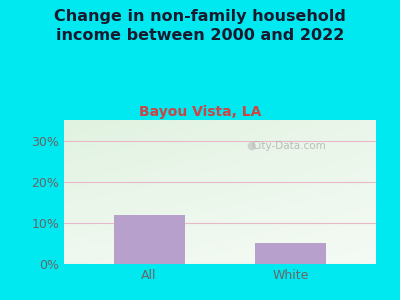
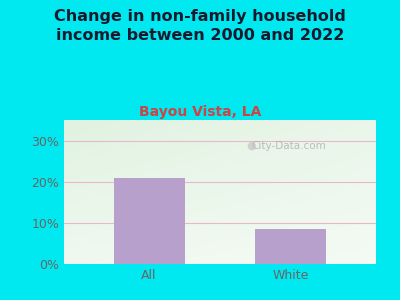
All: 12.0% -> 21.0%
White: 5.0% -> 8.5%
